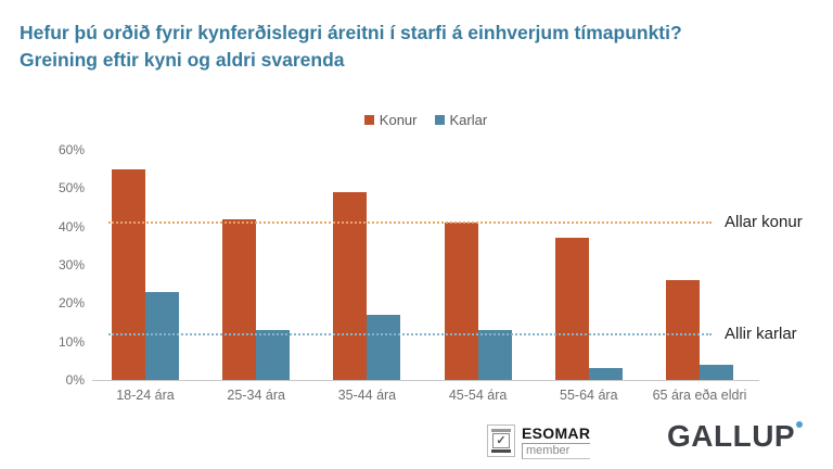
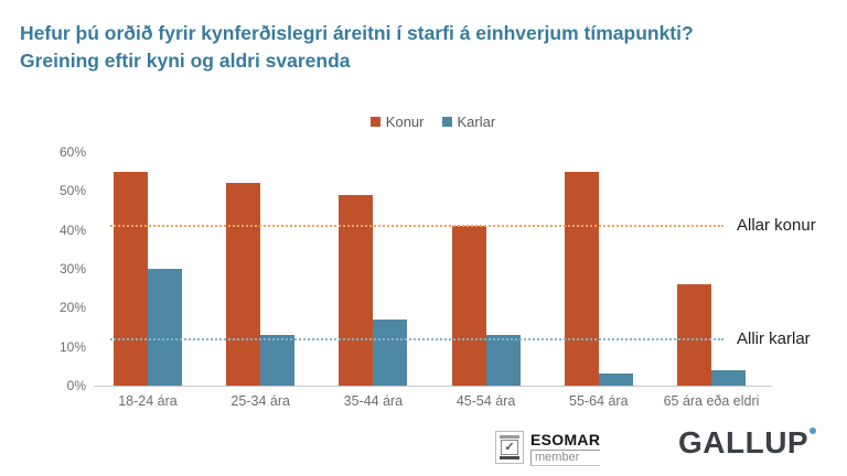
Karlar/18-24 ára: 23% -> 30%
Konur/25-34 ára: 42% -> 52%
Konur/55-64 ára: 37% -> 55%
